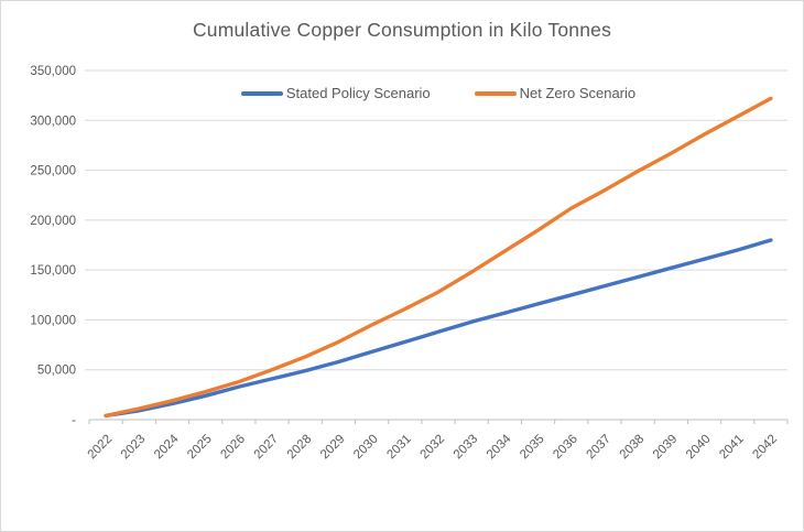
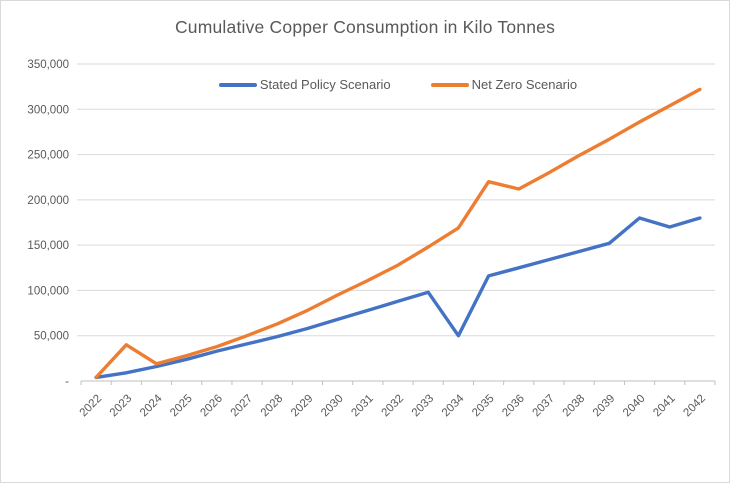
Net Zero Scenario/2023: 10000 -> 40000
Stated Policy Scenario/2034: 110000 -> 50000
Net Zero Scenario/2035: 190000 -> 220000
Stated Policy Scenario/2040: 160000 -> 180000
